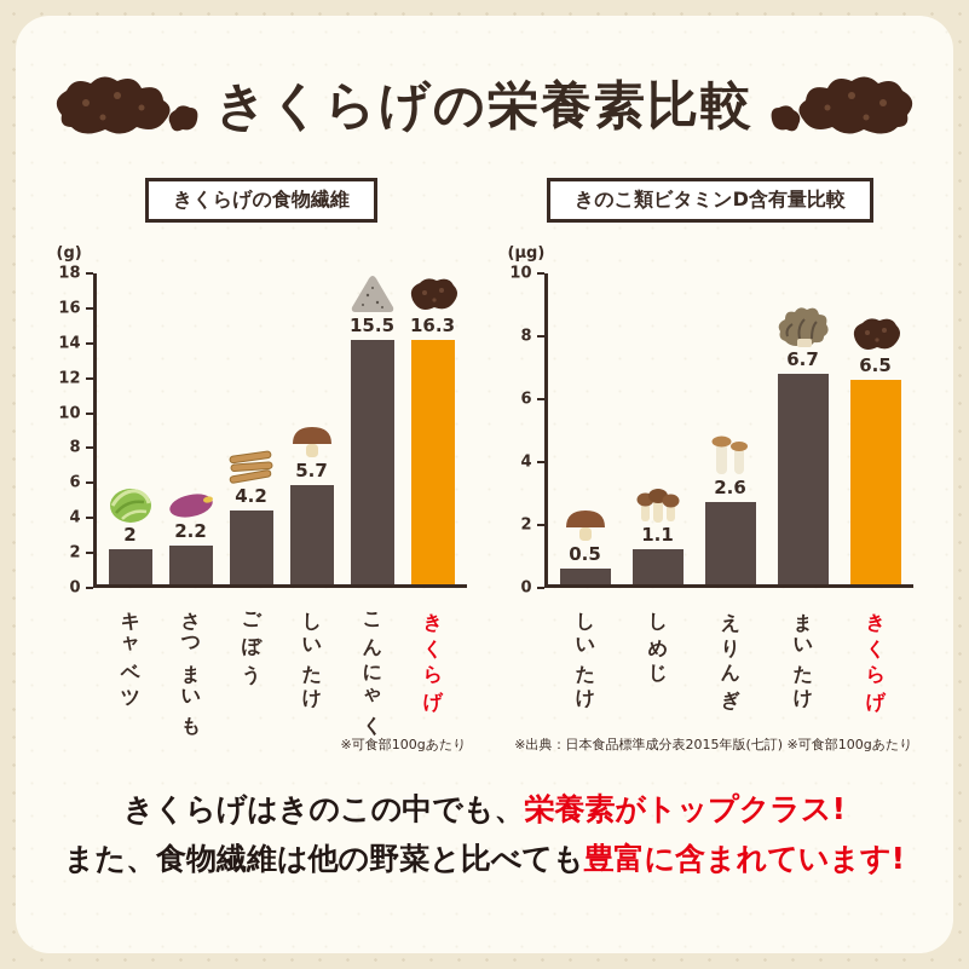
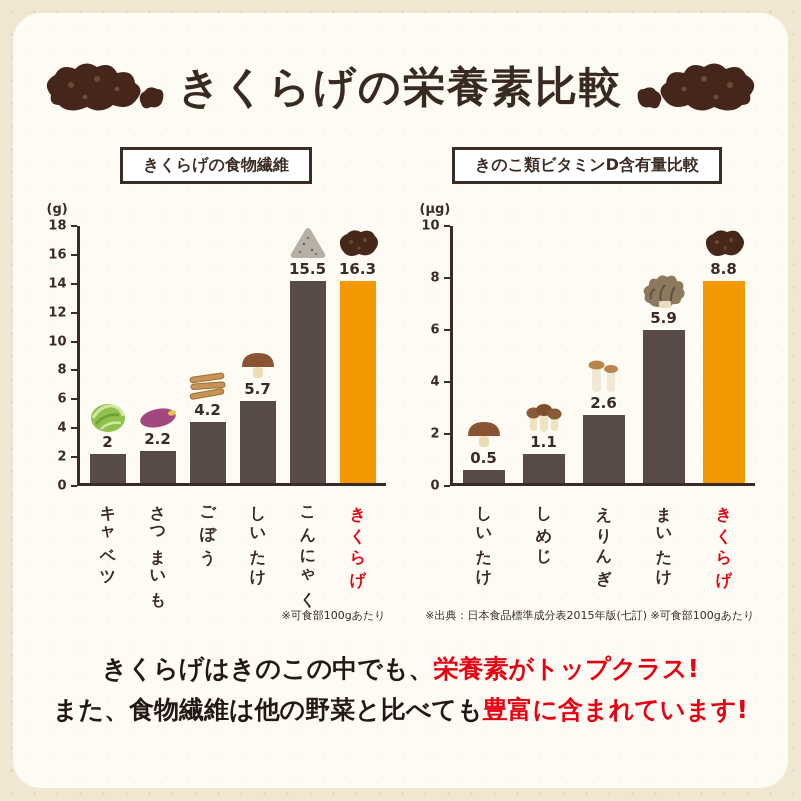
きのこ類ビタミンD含有量比較/まいたけ: 6.7 -> 5.9
きのこ類ビタミンD含有量比較/きくらげ: 6.5 -> 8.8
